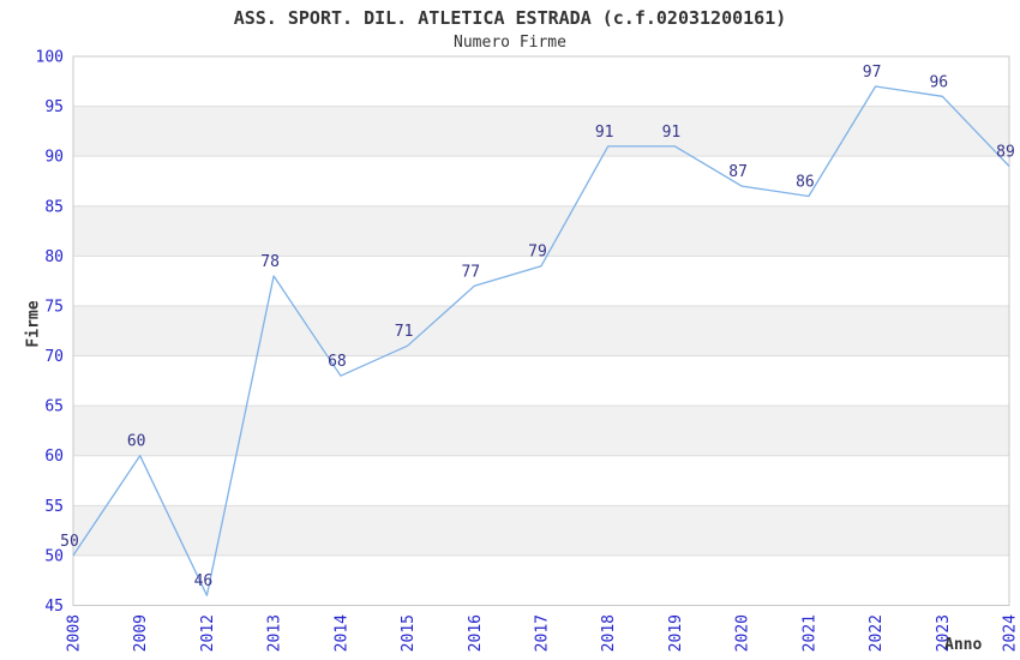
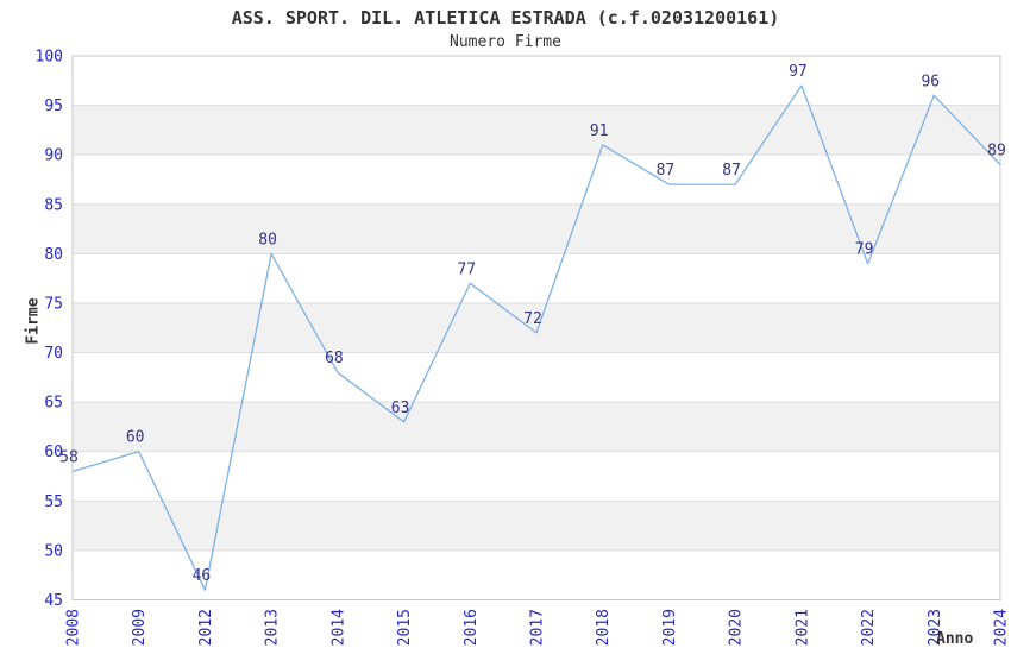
2008: 50 -> 58
2013: 78 -> 80
2015: 71 -> 63
2017: 79 -> 72
2019: 91 -> 87
2021: 86 -> 97
2022: 97 -> 79
